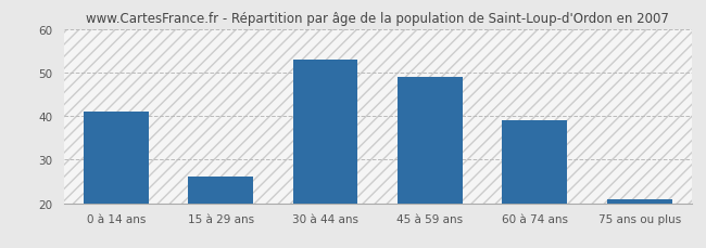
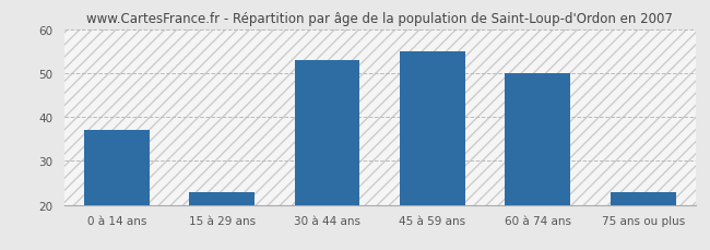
0 à 14 ans: 41 -> 37
15 à 29 ans: 26 -> 23
45 à 59 ans: 49 -> 55
60 à 74 ans: 39 -> 50
75 ans ou plus: 21 -> 23
